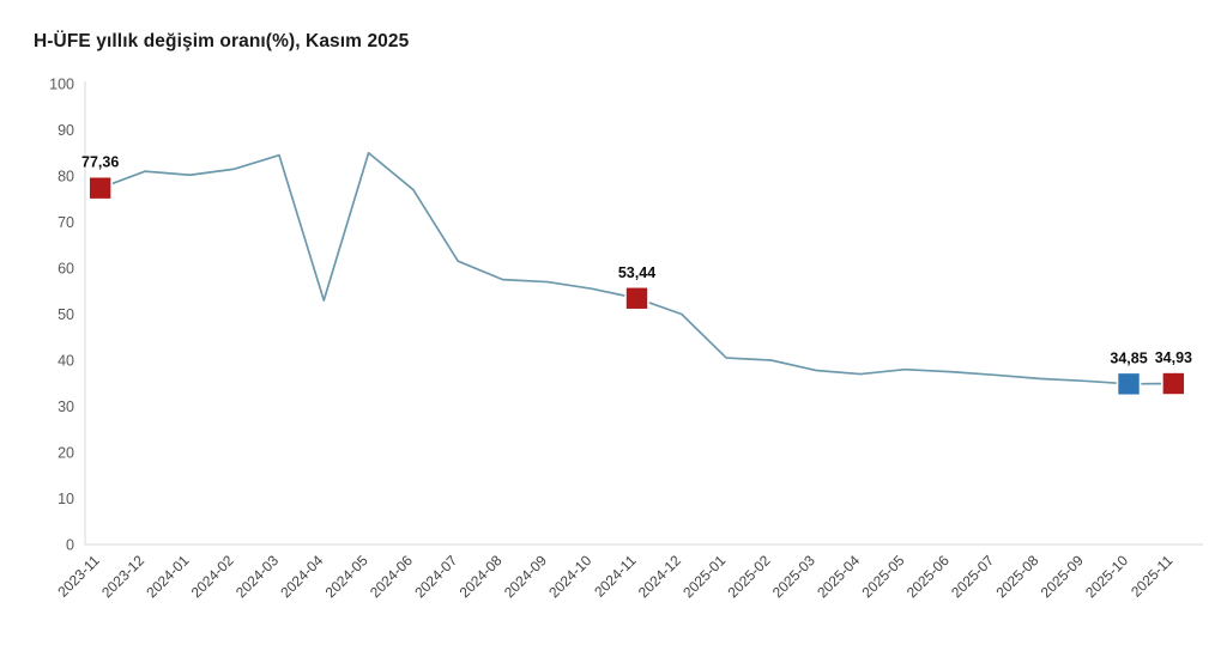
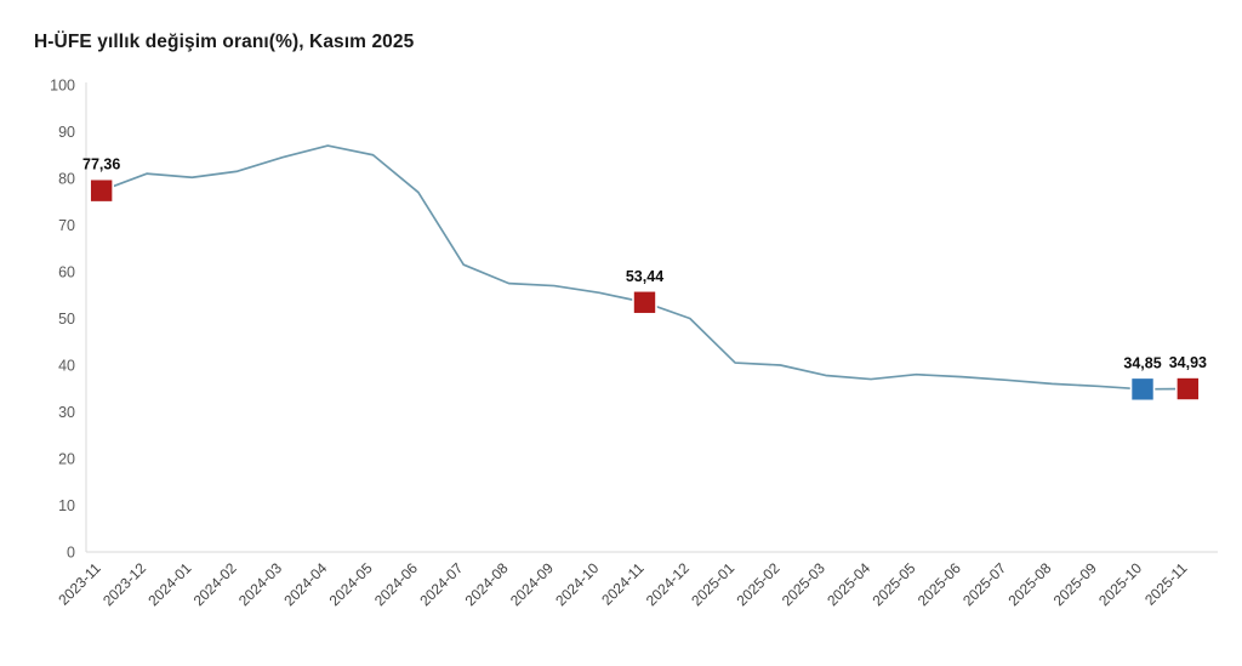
2024-04: 53 -> 87
